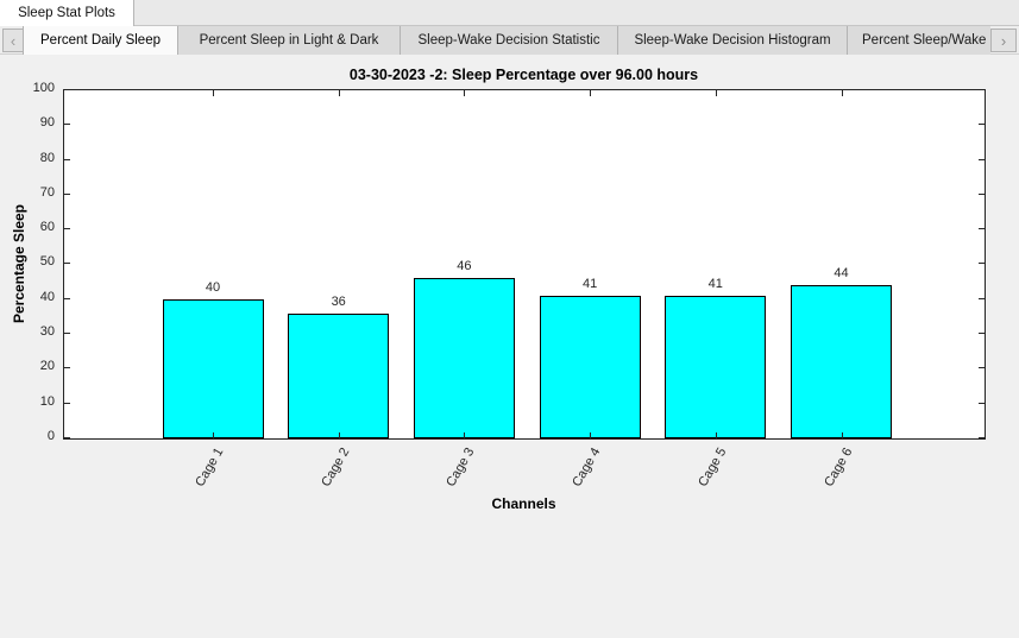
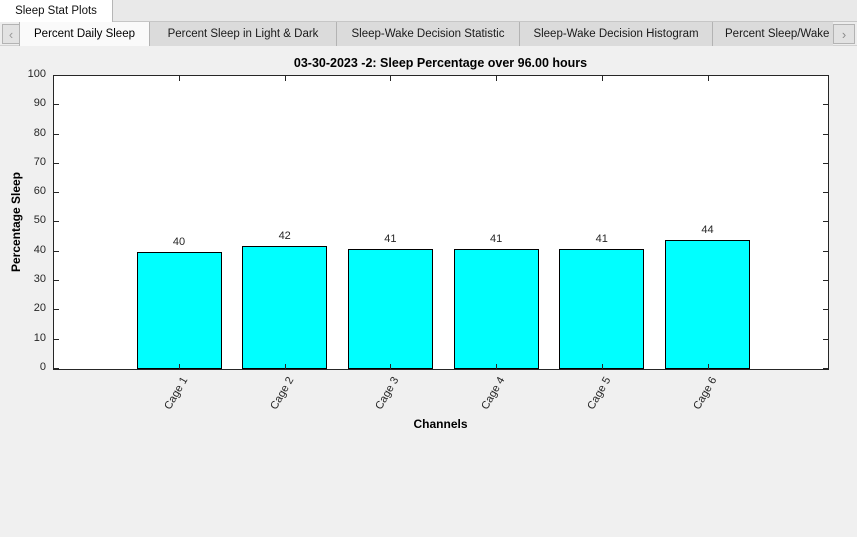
Cage 2: 36 -> 42
Cage 3: 46 -> 41
